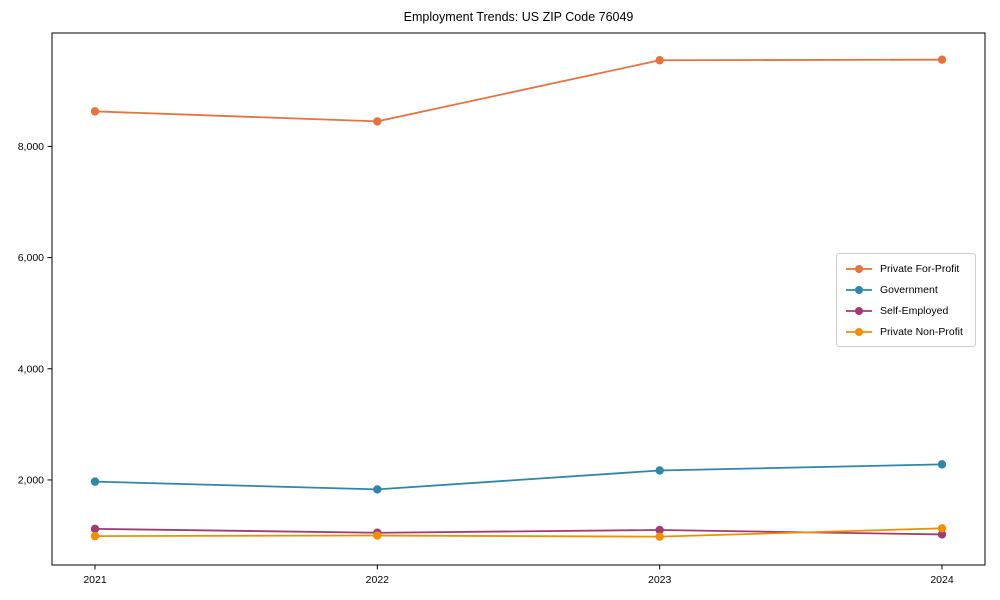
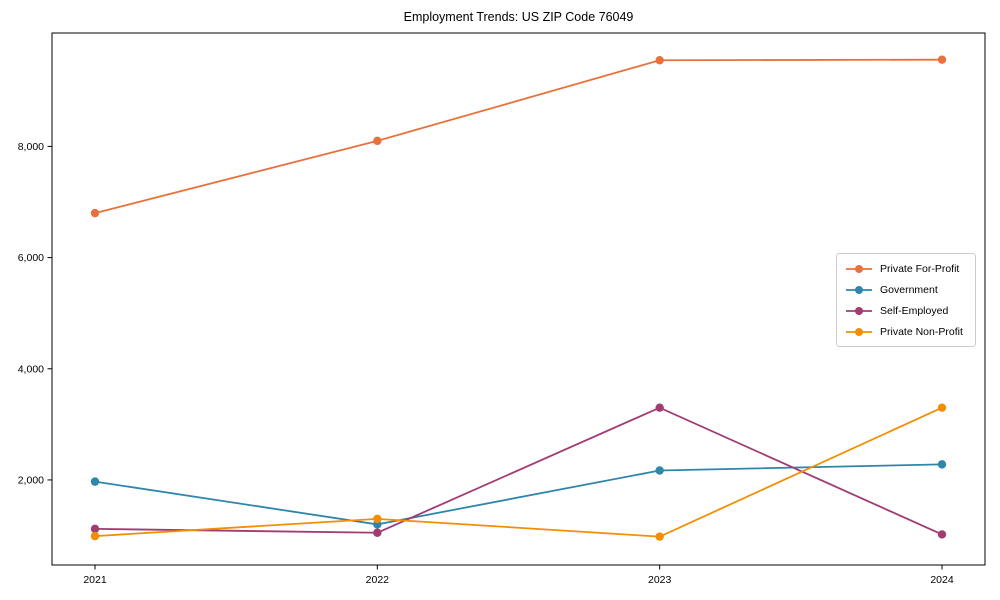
Private For-Profit/2021: 8600 -> 6800
Private For-Profit/2022: 8400 -> 8100
Government/2022: 1800 -> 1200
Private Non-Profit/2022: 1000 -> 1300
Self-Employed/2023: 1100 -> 3300
Private Non-Profit/2024: 1100 -> 3300
